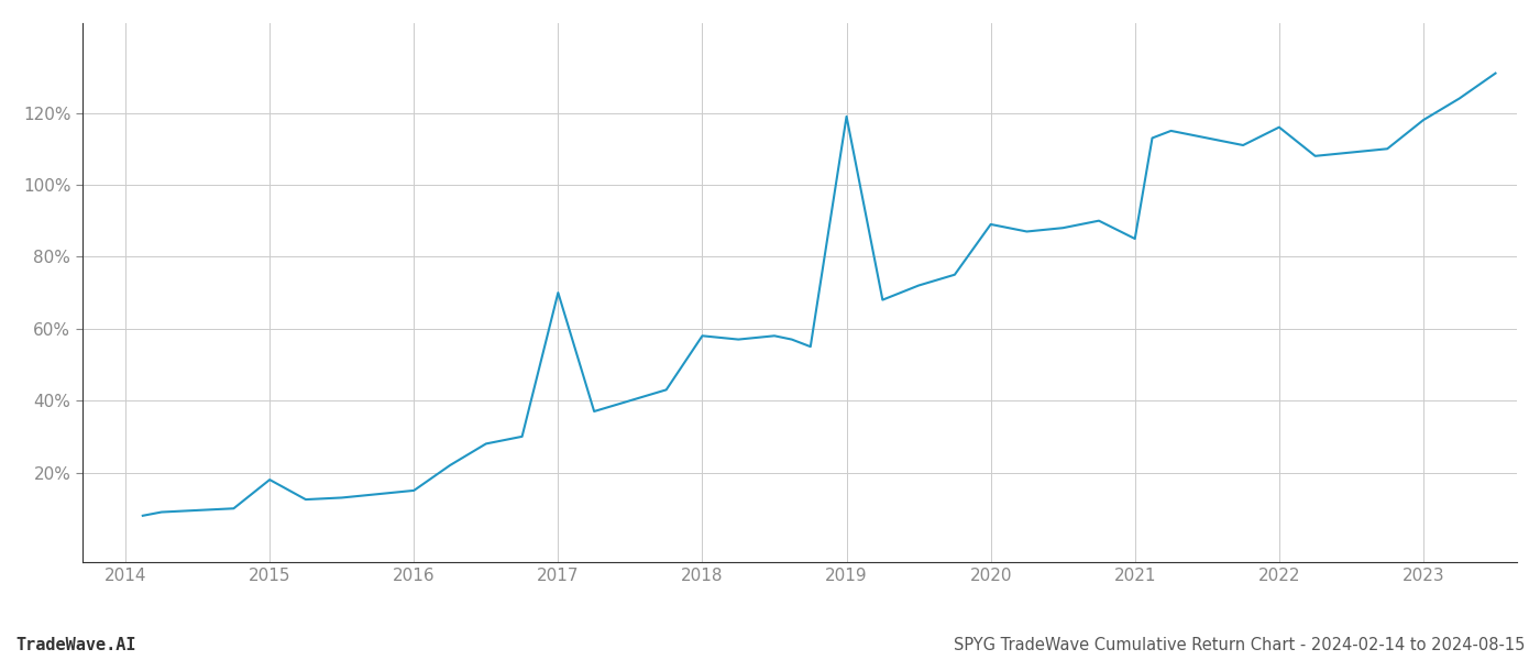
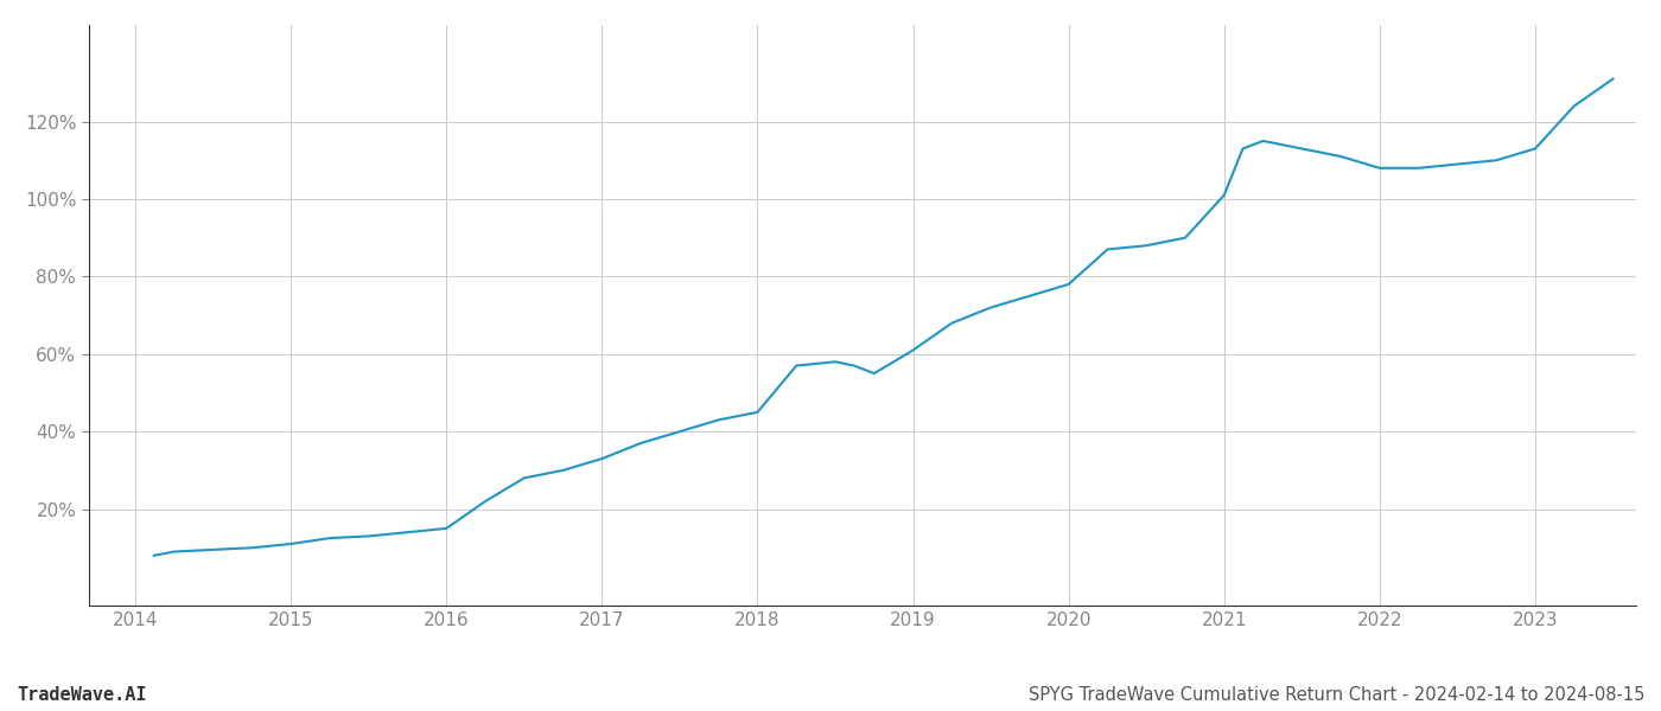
2015: 18.0% -> 11.0%
2017: 70.0% -> 33.0%
2018: 58.0% -> 45.0%
2019: 119.0% -> 61.0%
2020: 89.0% -> 78.0%
2021: 85.0% -> 101.0%
2022: 116.0% -> 108.0%
2023: 118.0% -> 113.0%
